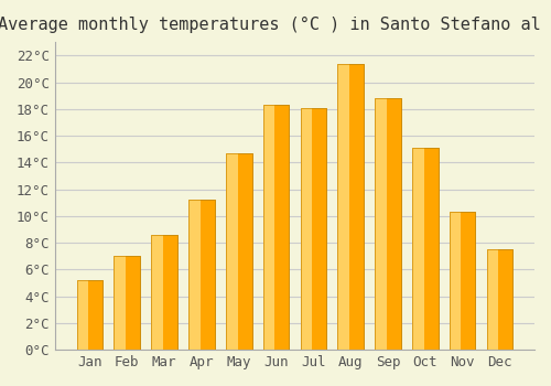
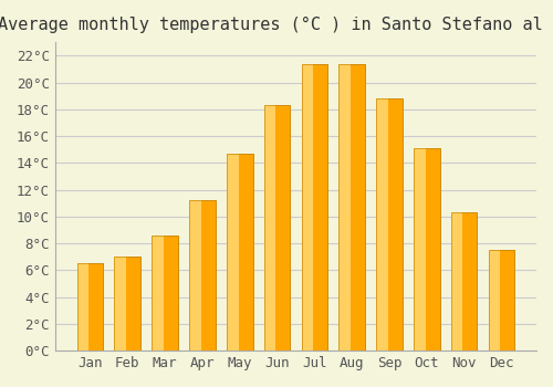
Jan: 5.2°C -> 6.5°C
Jul: 18.1°C -> 21.4°C
